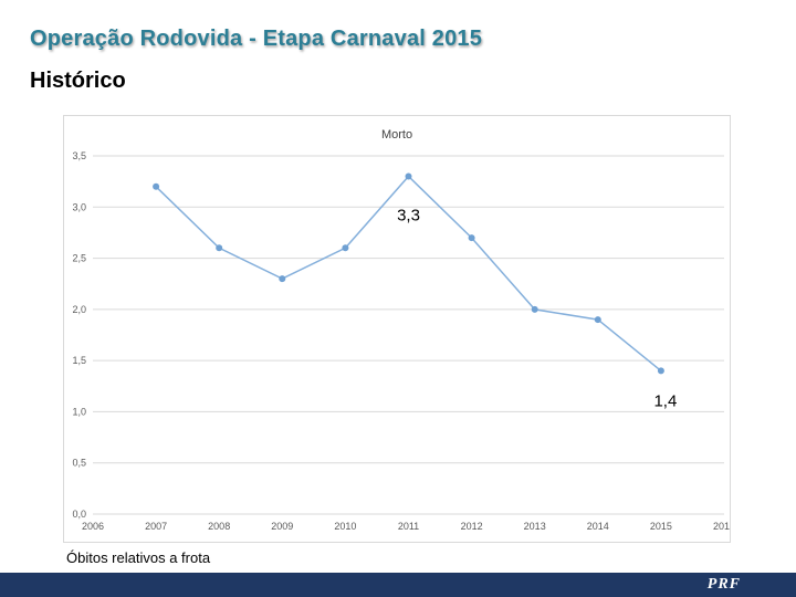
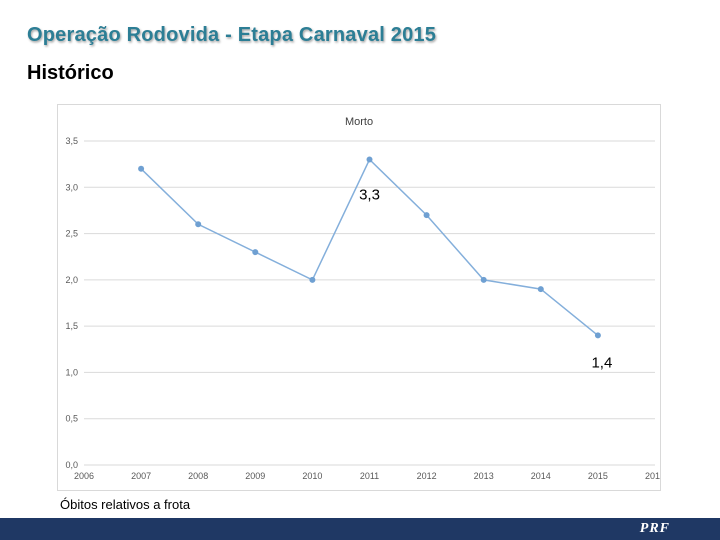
2010: 2,6 -> 2,0
